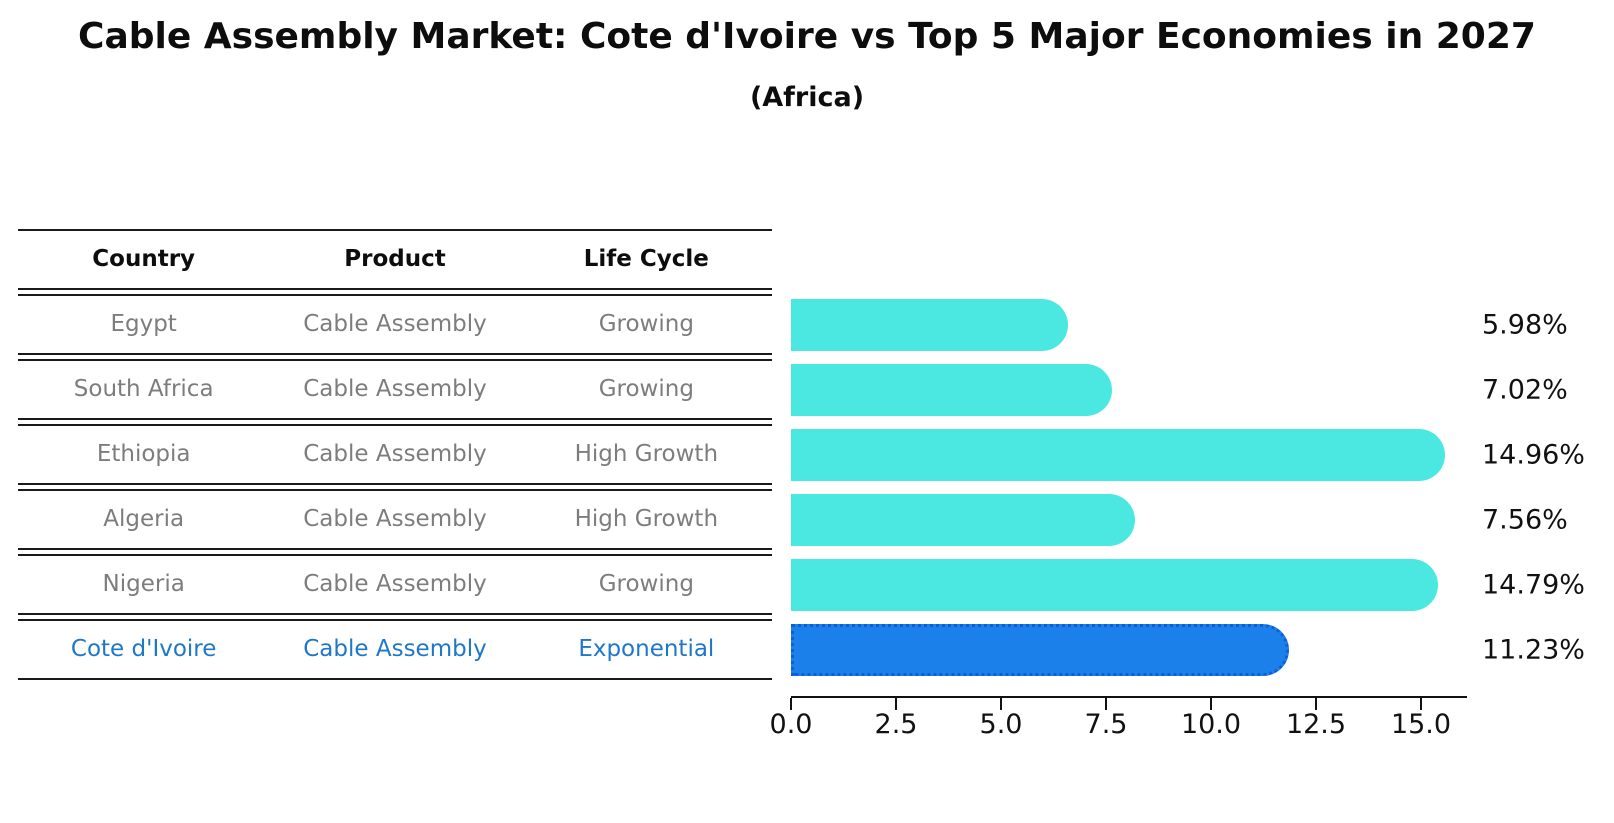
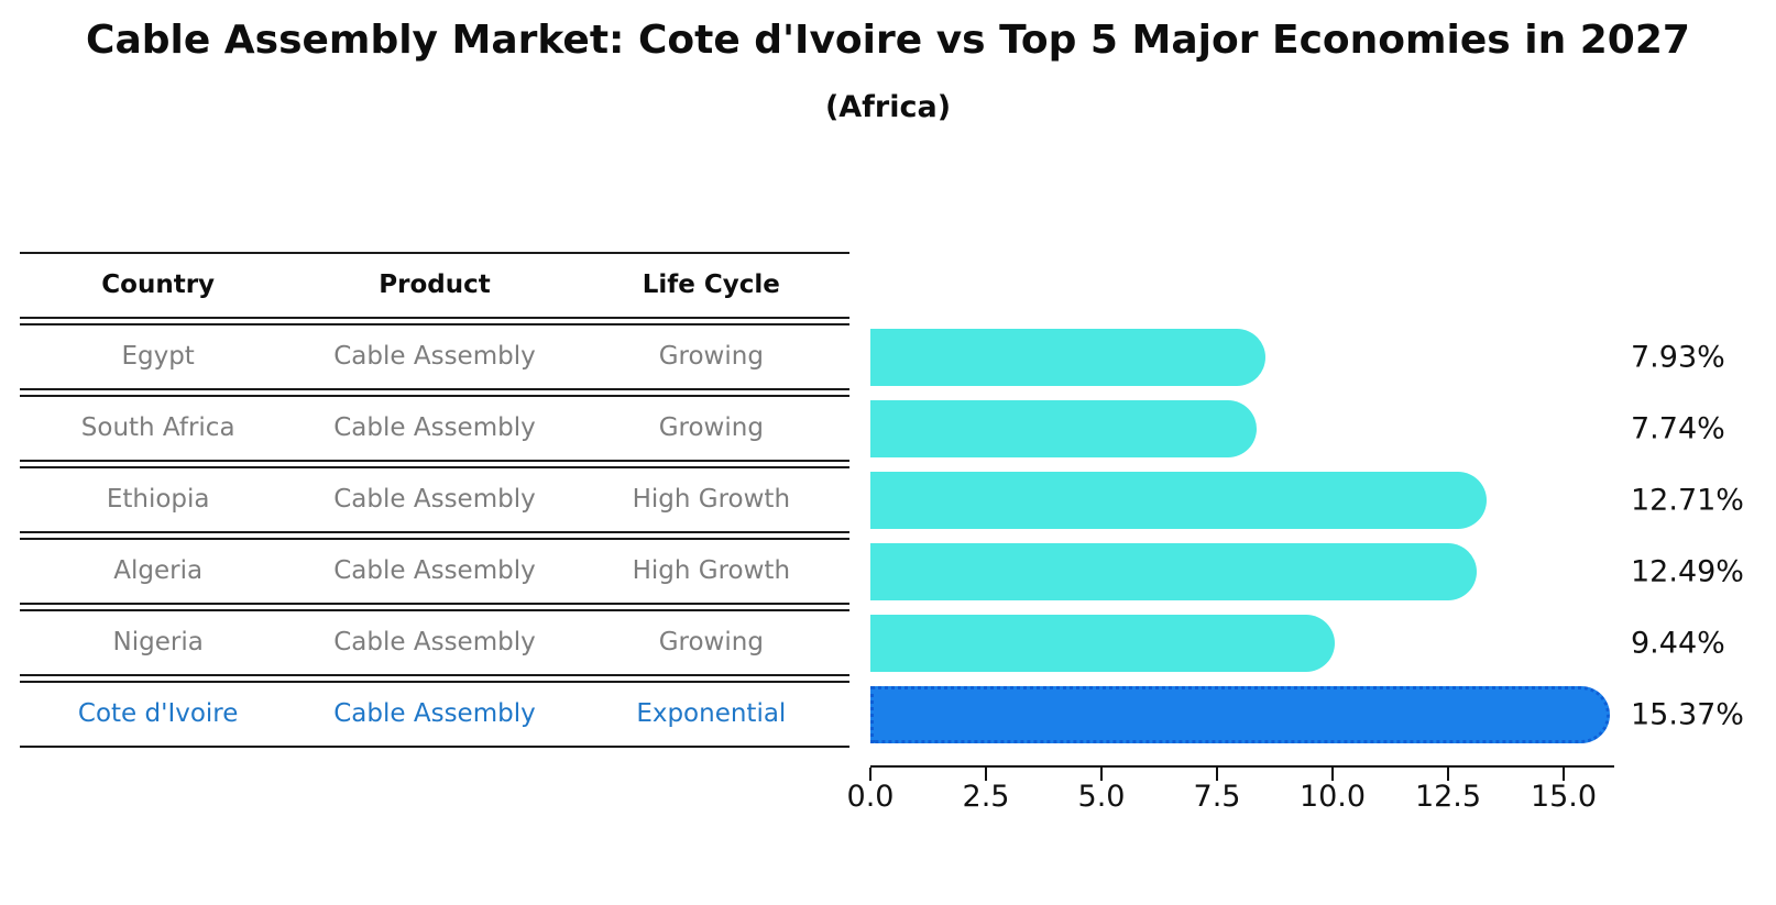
Egypt: 5.98% -> 7.93%
South Africa: 7.02% -> 7.74%
Ethiopia: 14.96% -> 12.71%
Algeria: 7.56% -> 12.49%
Nigeria: 14.79% -> 9.44%
Cote d'Ivoire: 11.23% -> 15.37%
